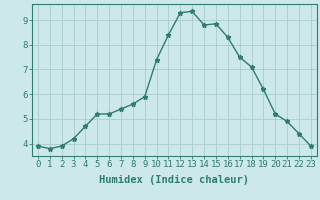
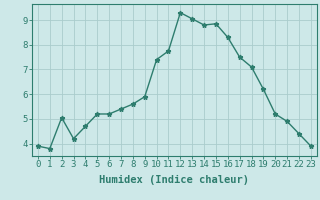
2: 3.90 -> 5.05
11: 8.40 -> 7.75
13: 9.35 -> 9.05
